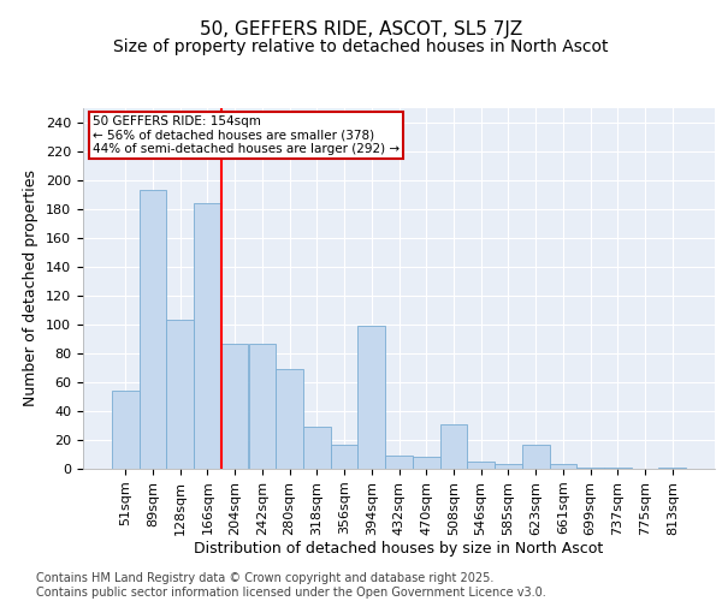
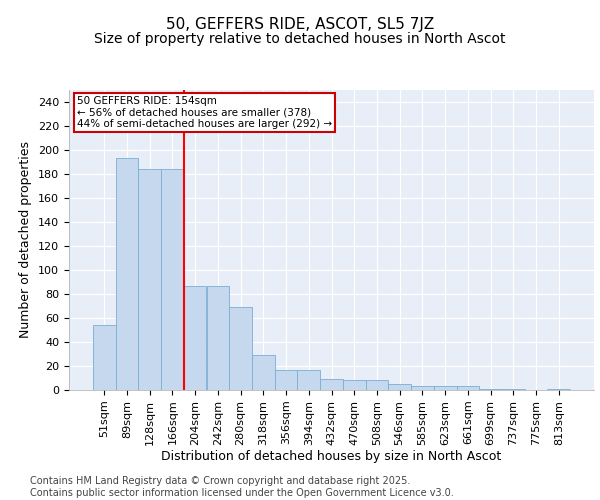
128sqm: 103 -> 184
394sqm: 99 -> 17
508sqm: 31 -> 8
623sqm: 17 -> 3
